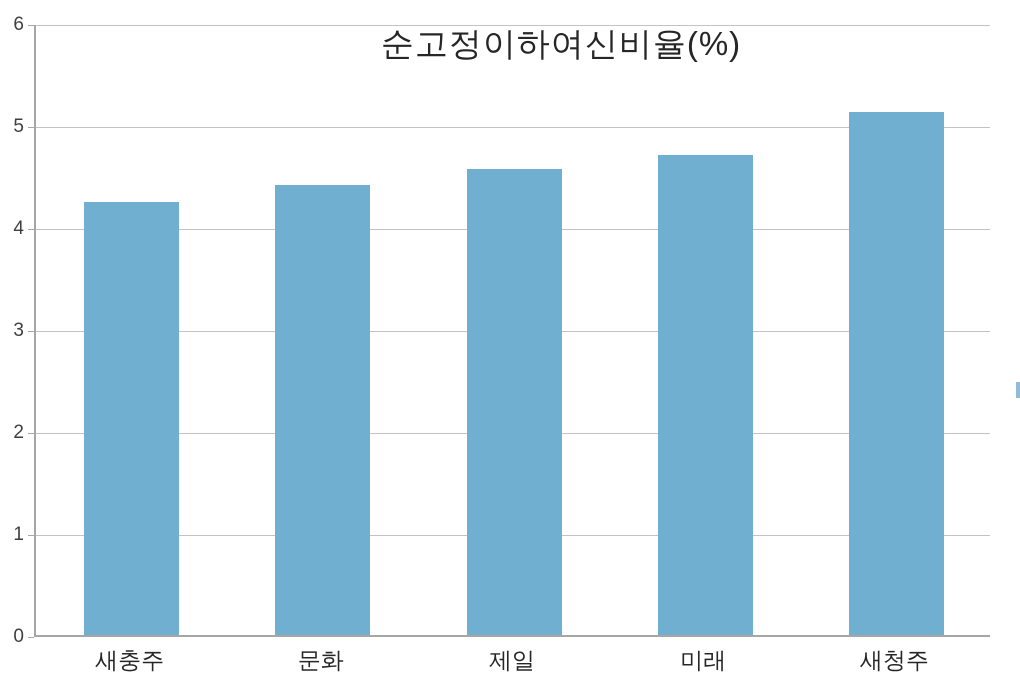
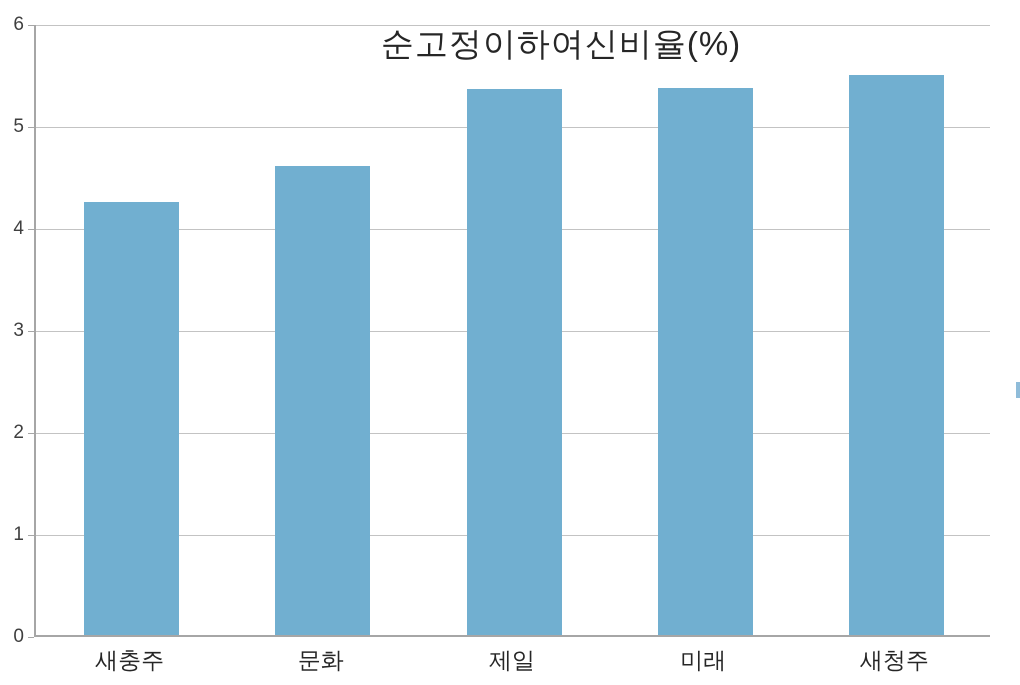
문화: 4.41 -> 4.60
제일: 4.57 -> 5.35
미래: 4.71 -> 5.36
새청주: 5.13 -> 5.49
